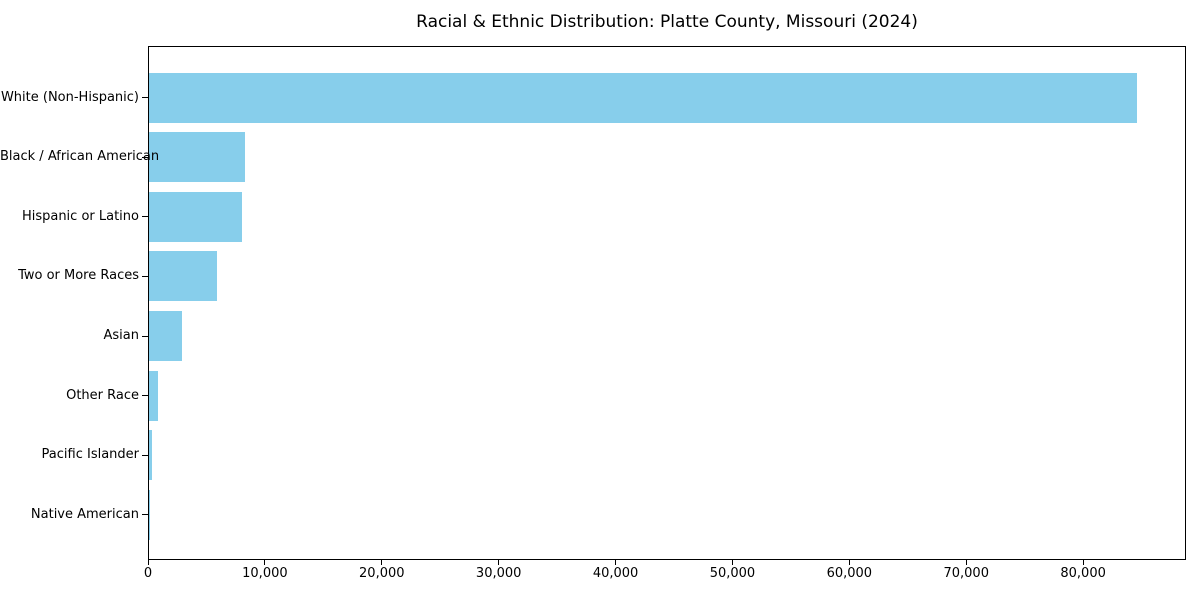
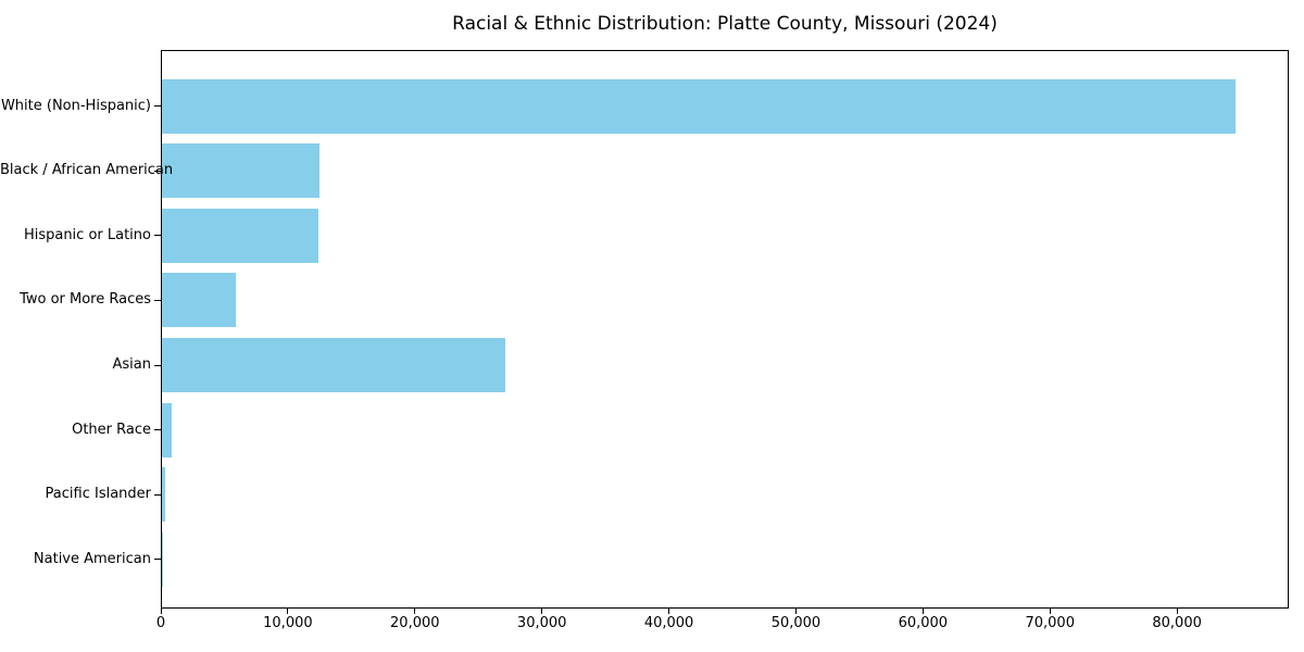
Black / African American: 8200 -> 12400
Hispanic or Latino: 8000 -> 12300
Asian: 2800 -> 27000
